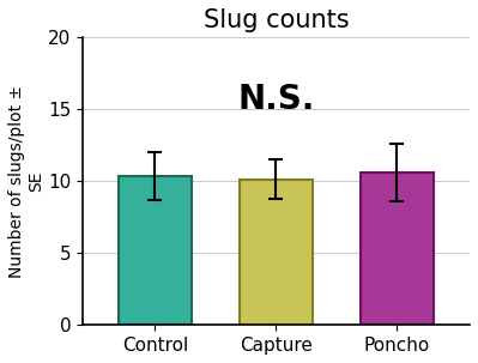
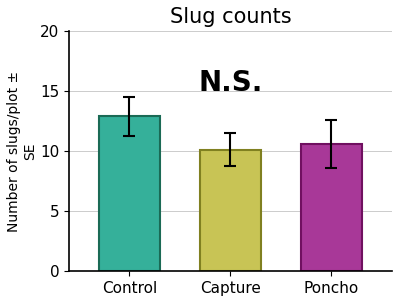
Control: 10.3 -> 12.9
